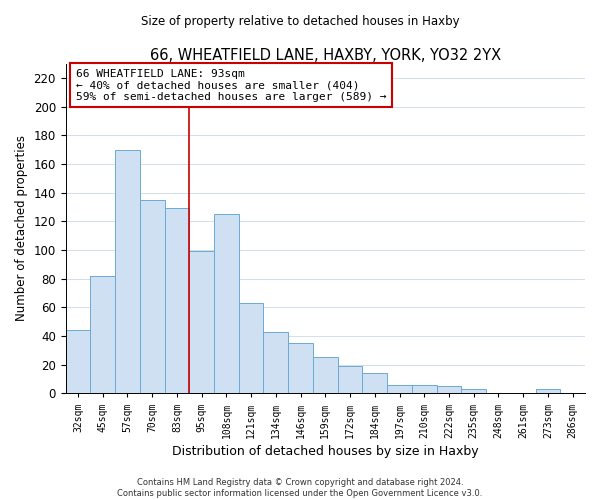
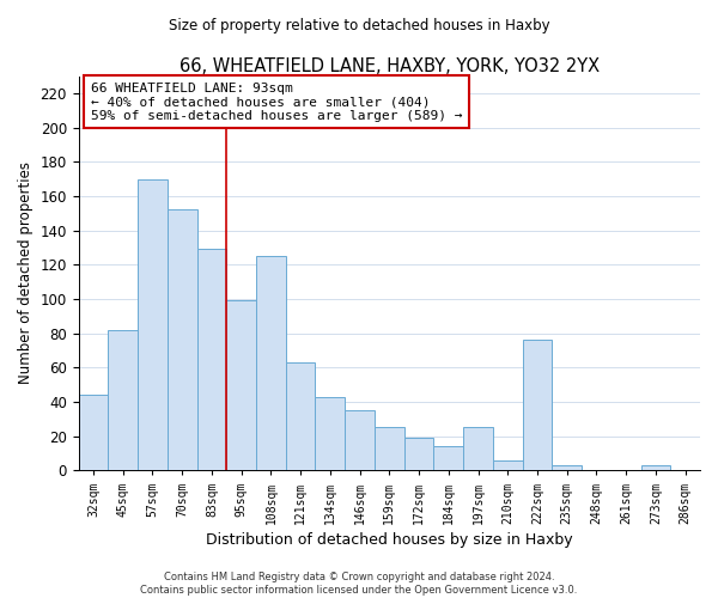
70sqm: 135 -> 152
197sqm: 6 -> 25
222sqm: 5 -> 76
